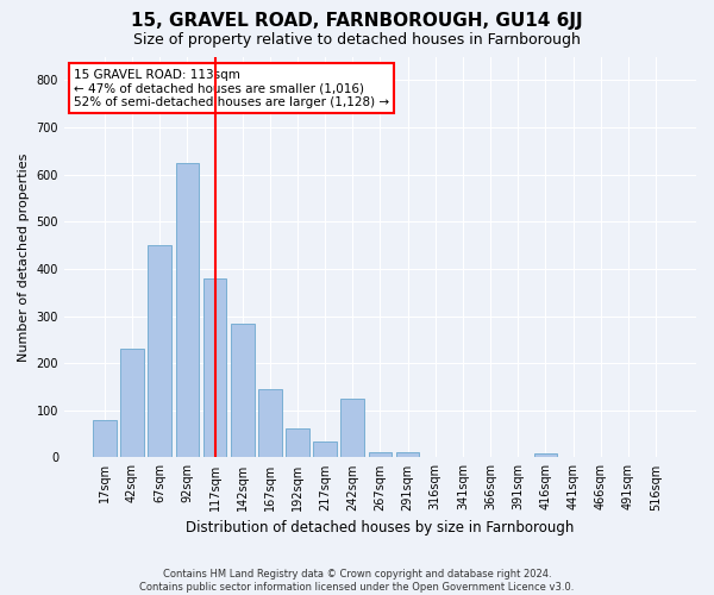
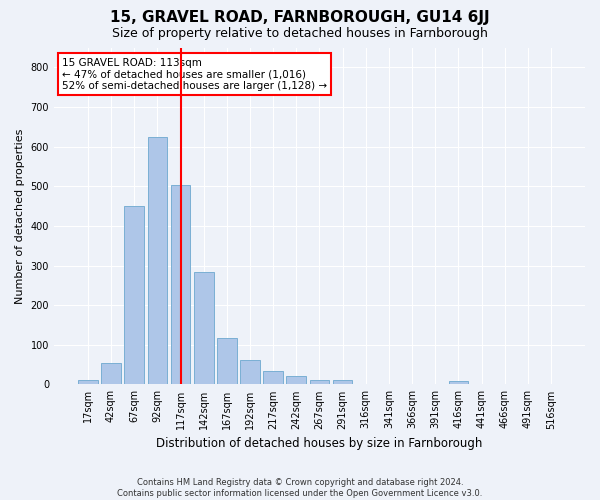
17sqm: 80 -> 12
42sqm: 230 -> 55
117sqm: 380 -> 503
167sqm: 145 -> 118
242sqm: 125 -> 22
